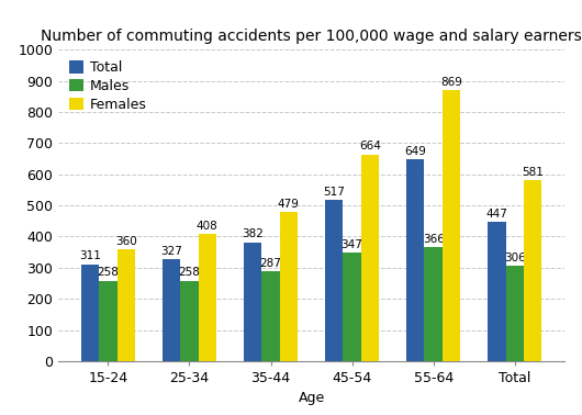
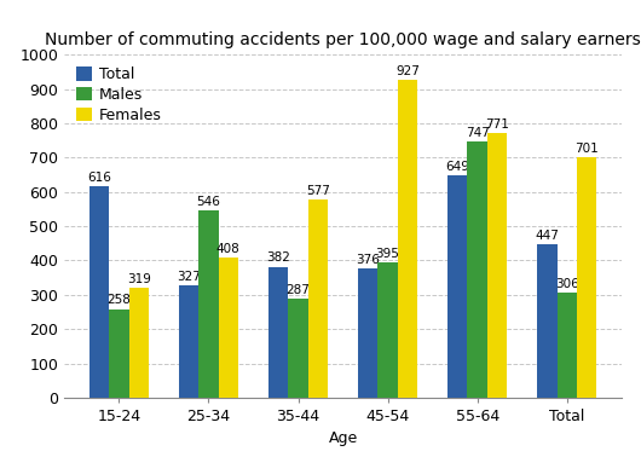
Total/15-24: 311 -> 616
Females/15-24: 360 -> 319
Males/25-34: 258 -> 546
Females/35-44: 479 -> 577
Total/45-54: 517 -> 376
Males/45-54: 347 -> 395
Females/45-54: 664 -> 927
Males/55-64: 366 -> 747
Females/55-64: 869 -> 771
Females/Total: 581 -> 701
